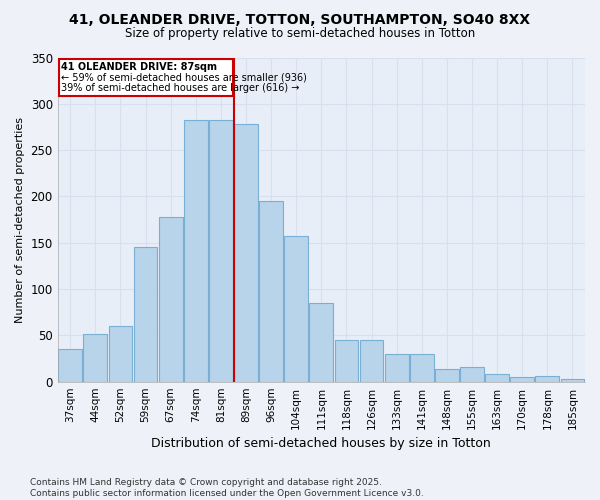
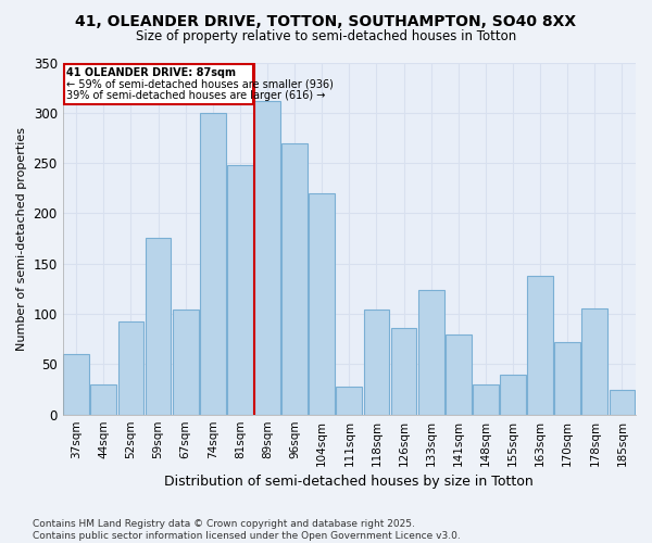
37sqm: 35 -> 60
44sqm: 52 -> 30
52sqm: 60 -> 92
59sqm: 145 -> 176
67sqm: 178 -> 104
74sqm: 283 -> 300
81sqm: 283 -> 248
89sqm: 278 -> 312
96sqm: 195 -> 270
104sqm: 157 -> 220
111sqm: 85 -> 28
118sqm: 45 -> 104
126sqm: 45 -> 86
133sqm: 30 -> 124
141sqm: 30 -> 80
148sqm: 14 -> 30
155sqm: 16 -> 40
163sqm: 8 -> 138
170sqm: 5 -> 72
178sqm: 6 -> 106
185sqm: 3 -> 24
